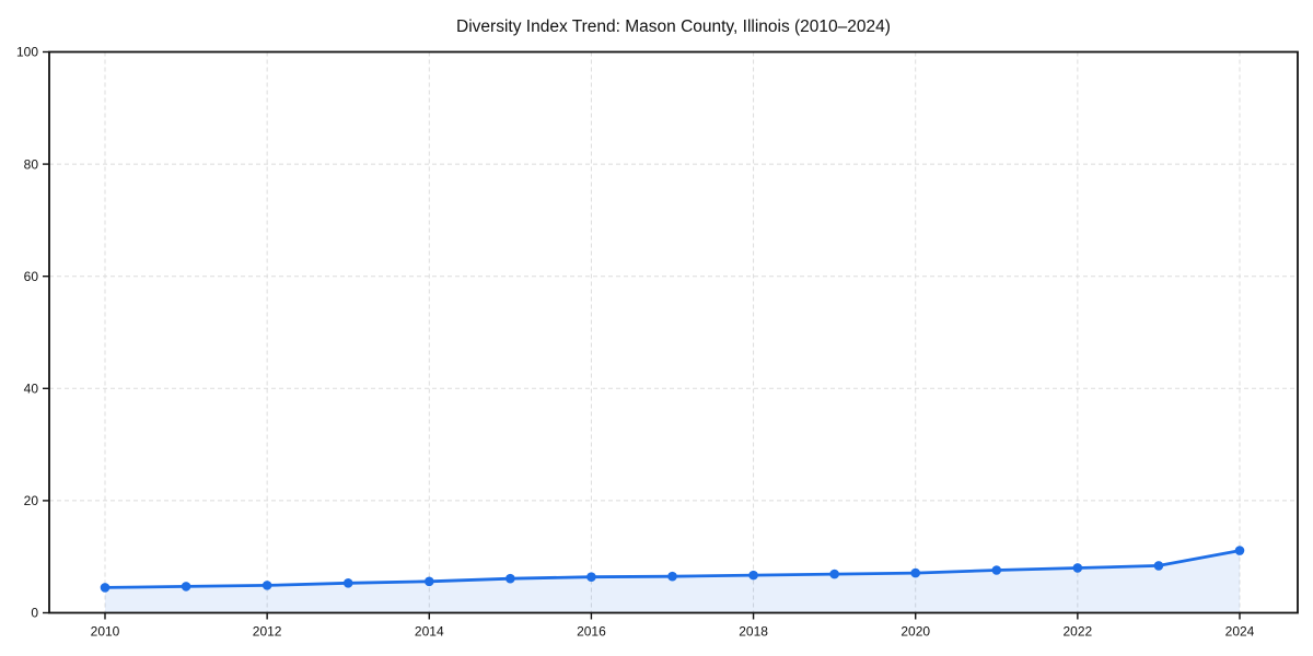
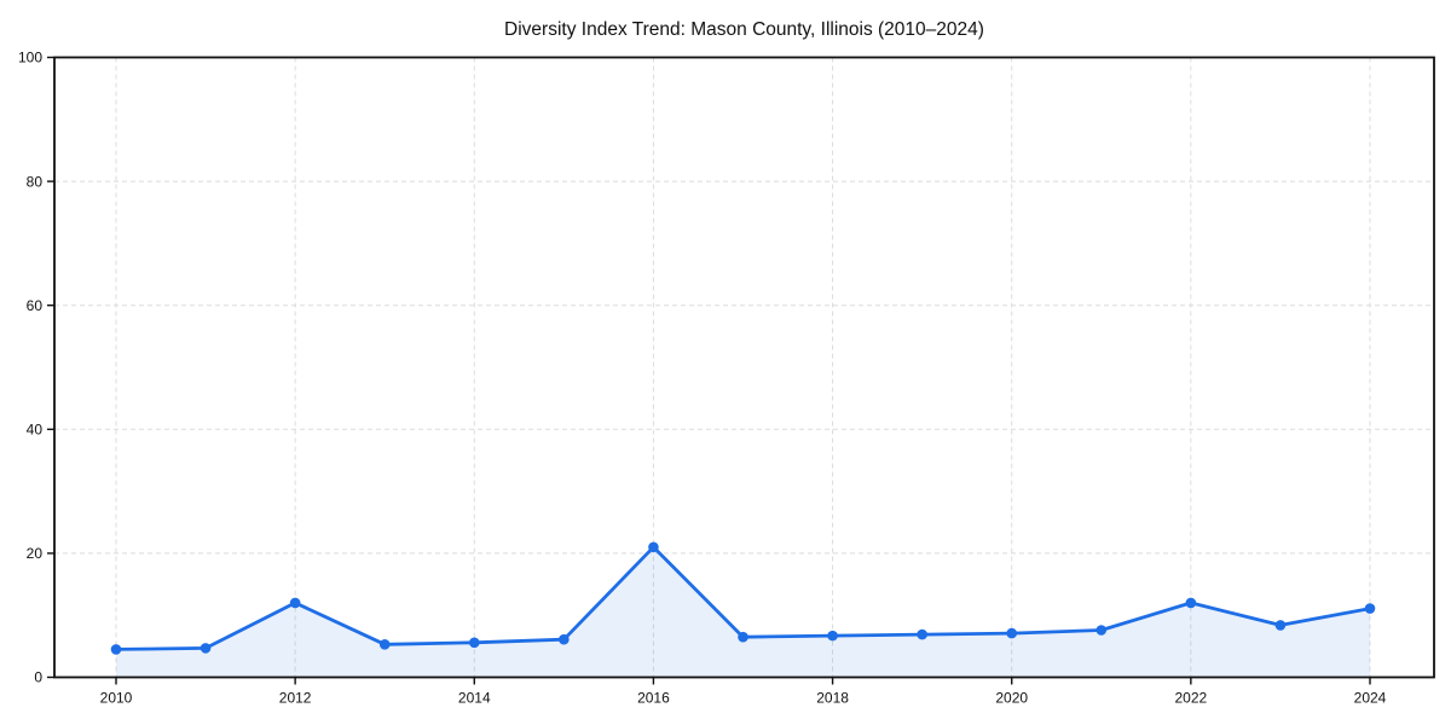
2012: 5 -> 12
2016: 6 -> 21
2022: 8 -> 12
